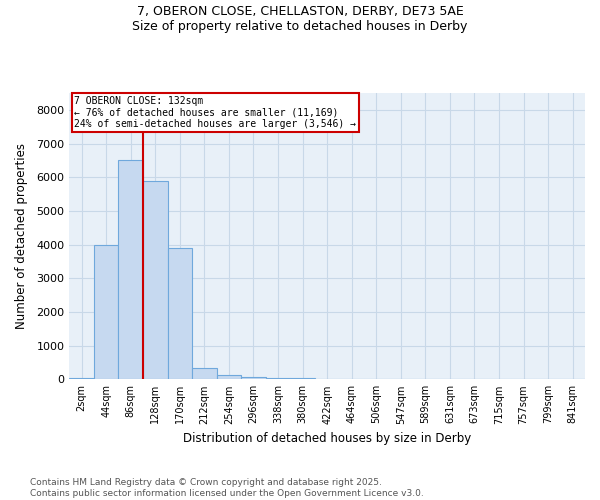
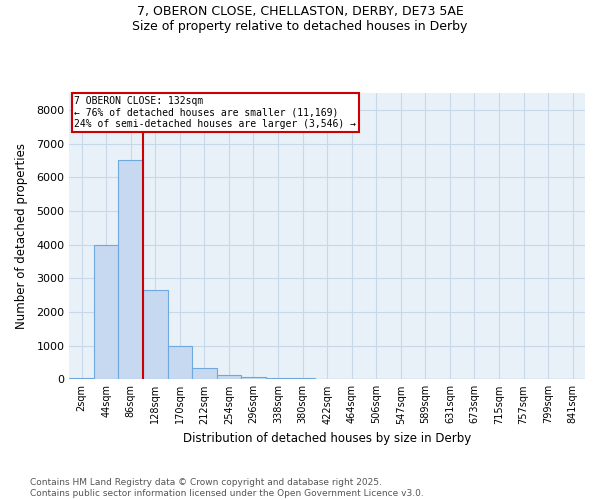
128sqm: 5900 -> 2650
170sqm: 3900 -> 980
